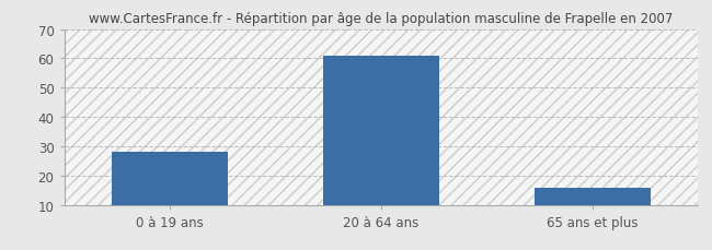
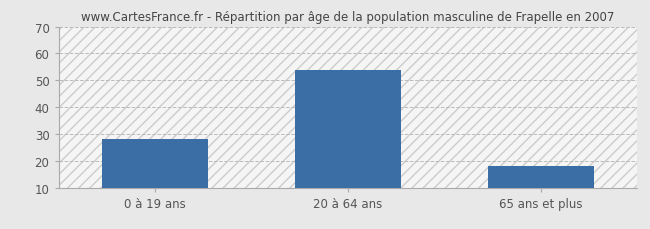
20 à 64 ans: 61 -> 54
65 ans et plus: 16 -> 18
